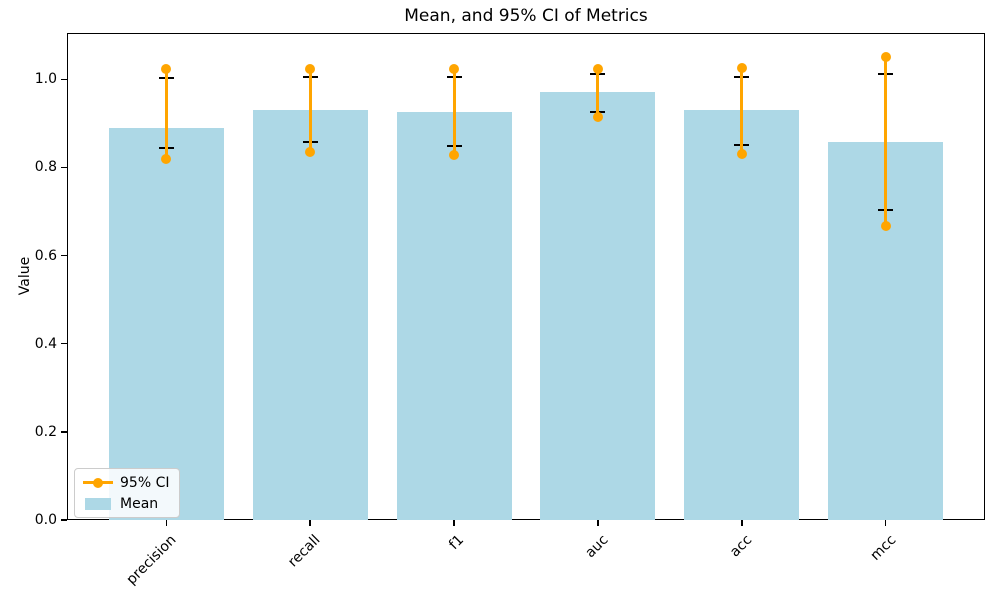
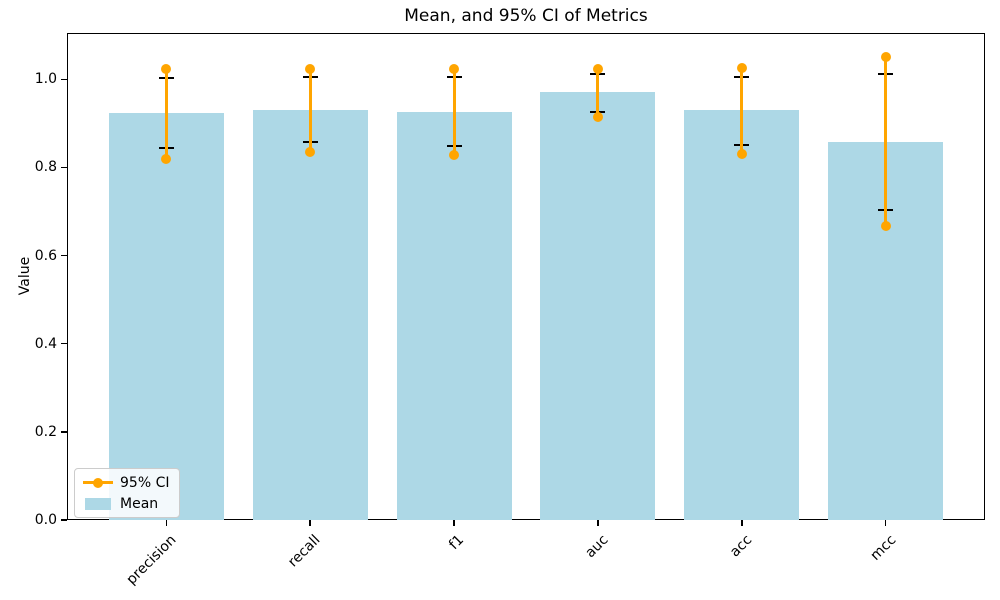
Mean/precision: 0.89 -> 0.92
